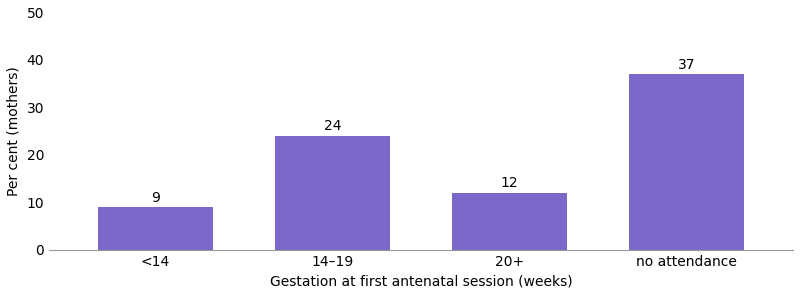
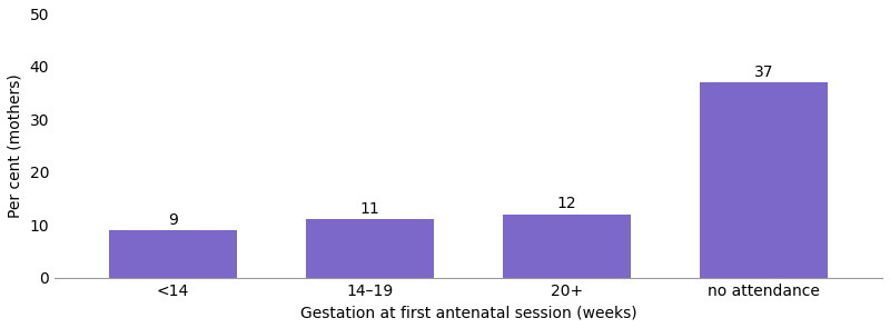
14–19: 24 -> 11
